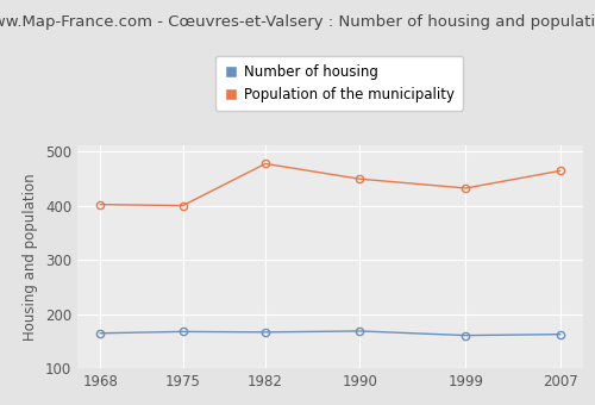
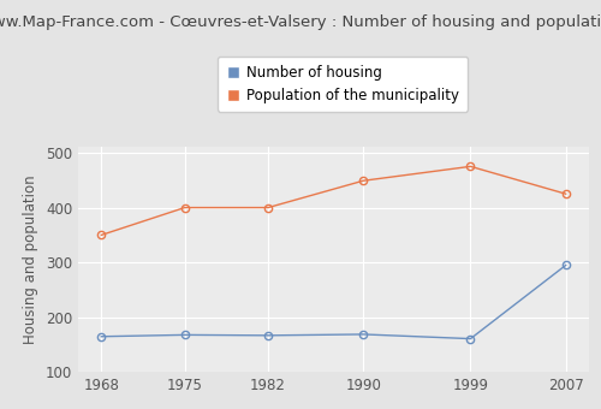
Population of the municipality/1968: 402 -> 350
Population of the municipality/1982: 477 -> 400
Population of the municipality/1999: 432 -> 475
Number of housing/2007: 163 -> 295
Population of the municipality/2007: 464 -> 425
